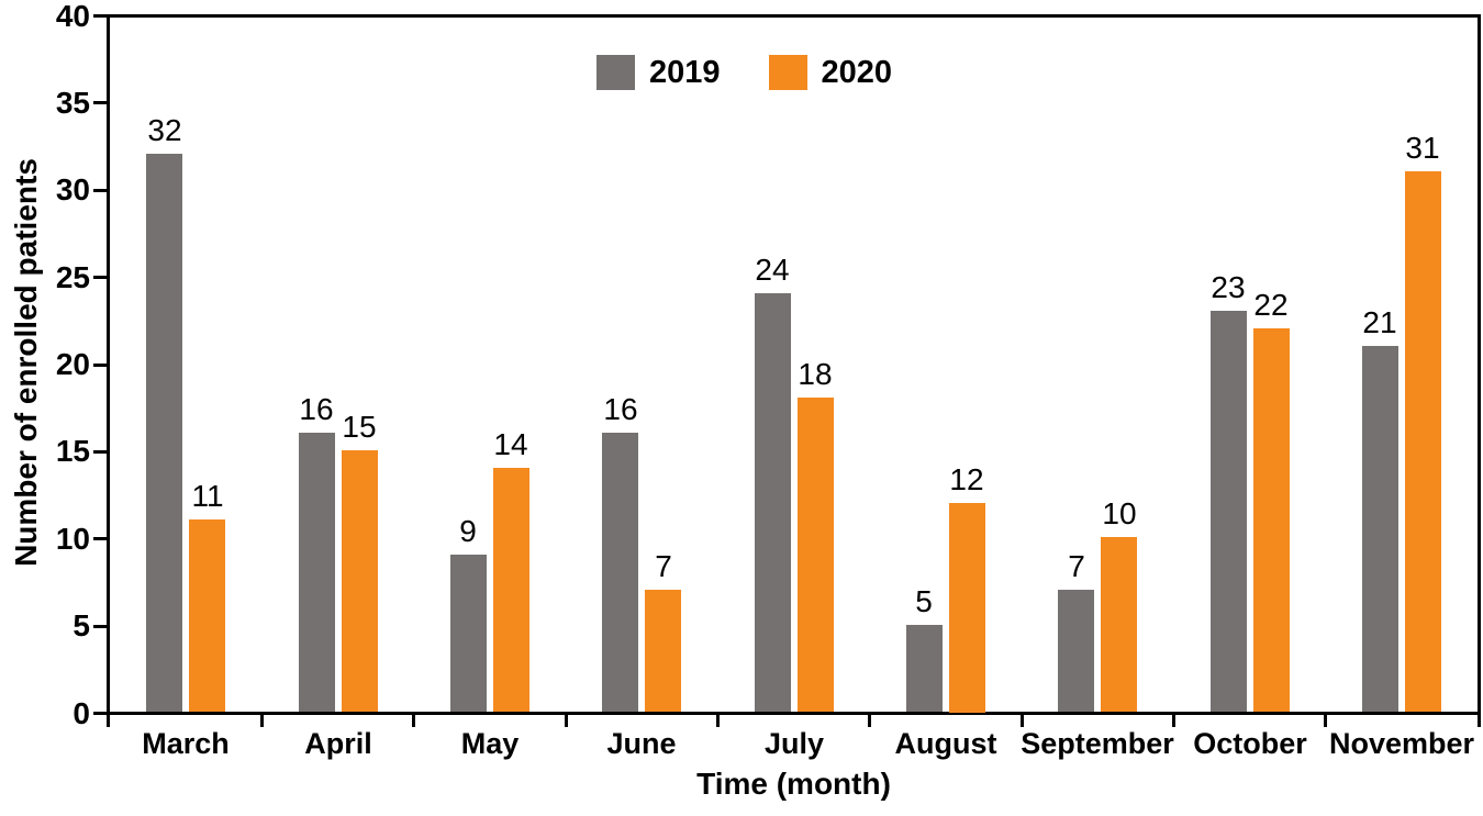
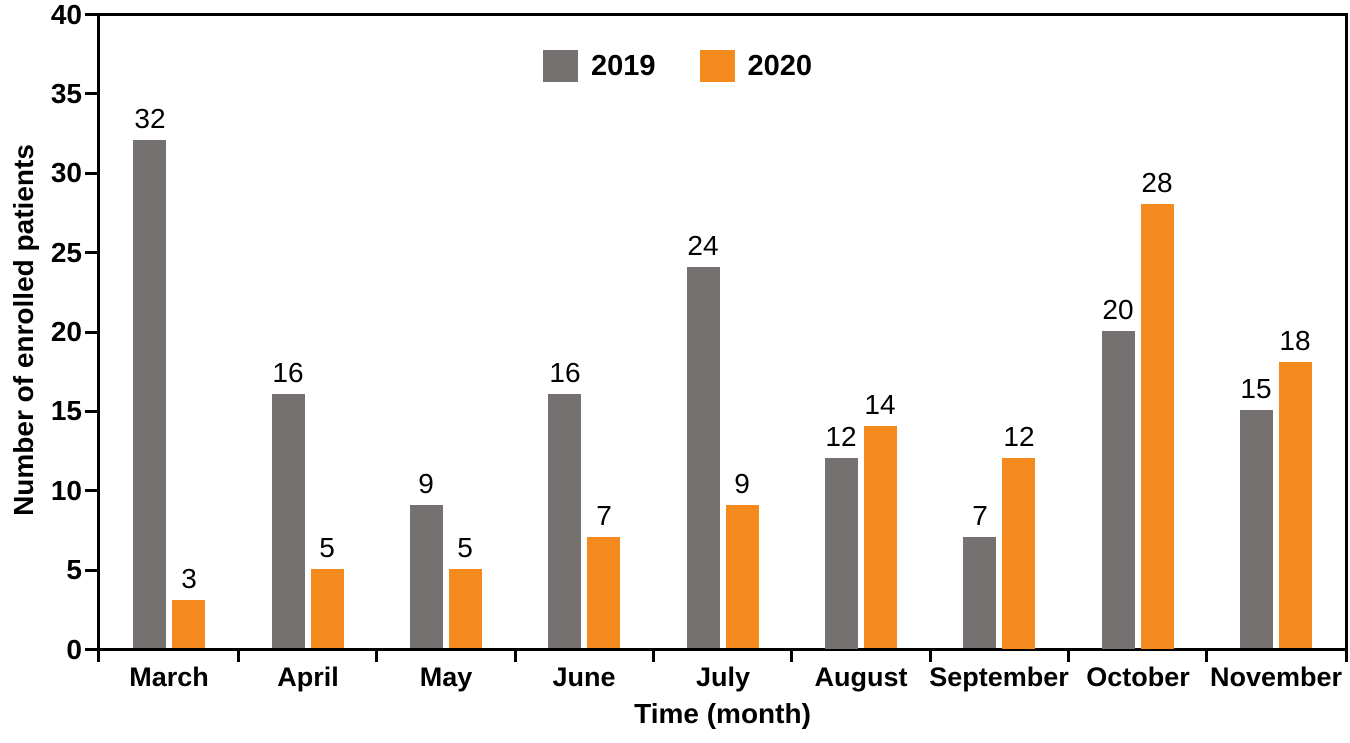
2020/March: 11 -> 3
2020/April: 15 -> 5
2020/May: 14 -> 5
2020/July: 18 -> 9
2019/August: 5 -> 12
2020/August: 12 -> 14
2020/September: 10 -> 12
2019/October: 23 -> 20
2020/October: 22 -> 28
2019/November: 21 -> 15
2020/November: 31 -> 18
